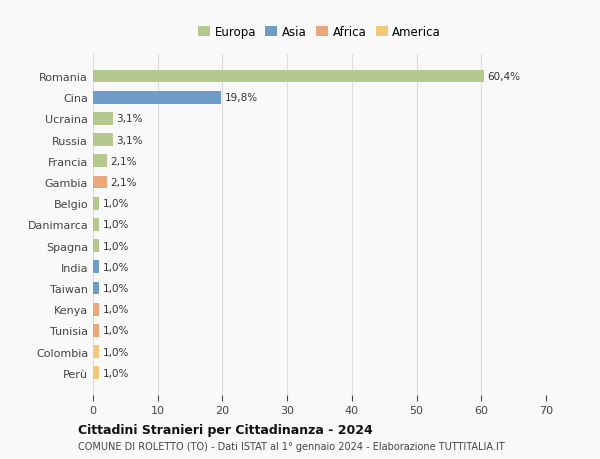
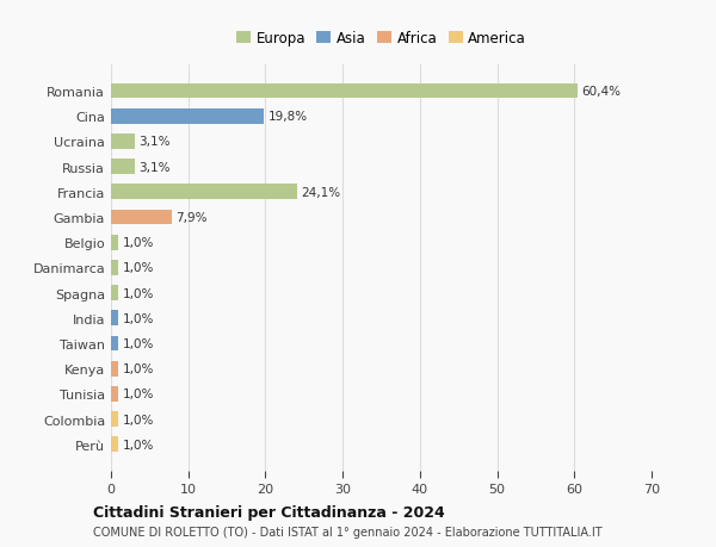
Francia: 2,1% -> 24,1%
Gambia: 2,1% -> 7,9%
